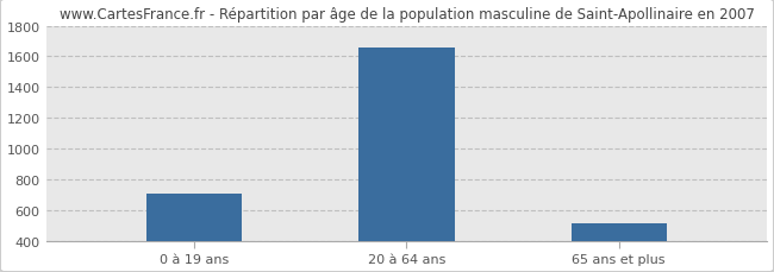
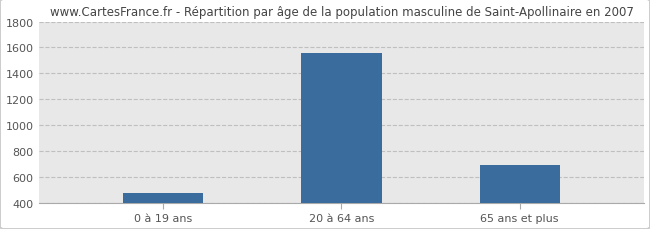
0 à 19 ans: 710 -> 480
20 à 64 ans: 1660 -> 1560
65 ans et plus: 520 -> 690
